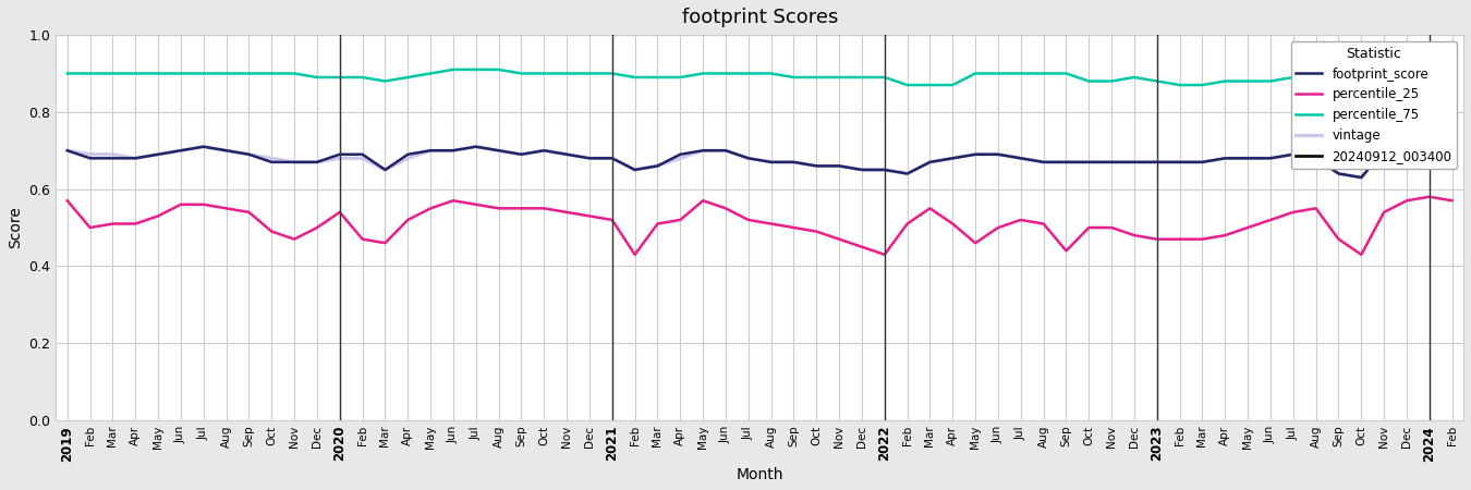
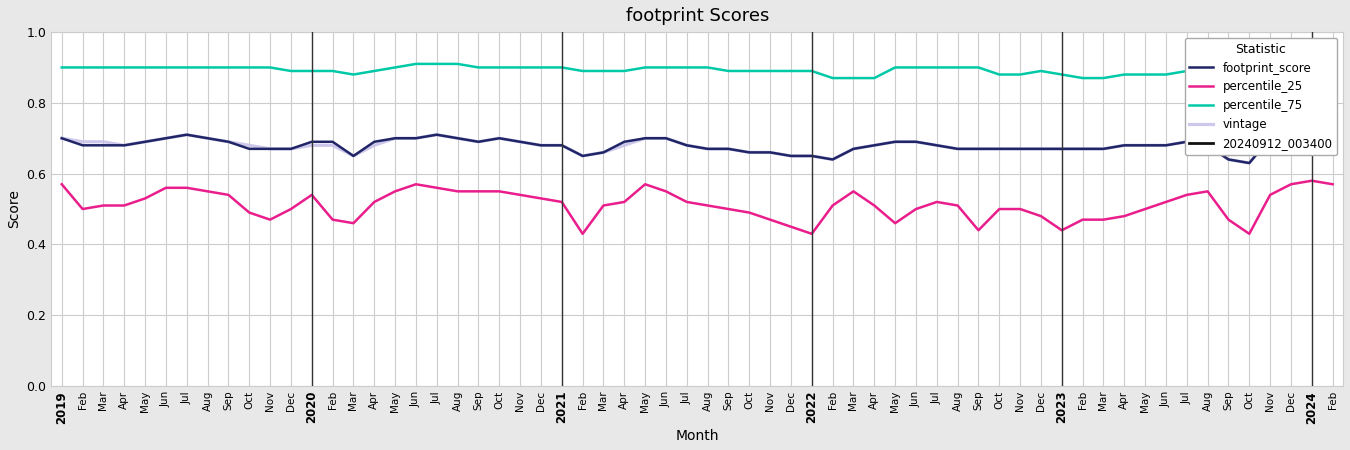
percentile_25/2023: 0.47 -> 0.44
